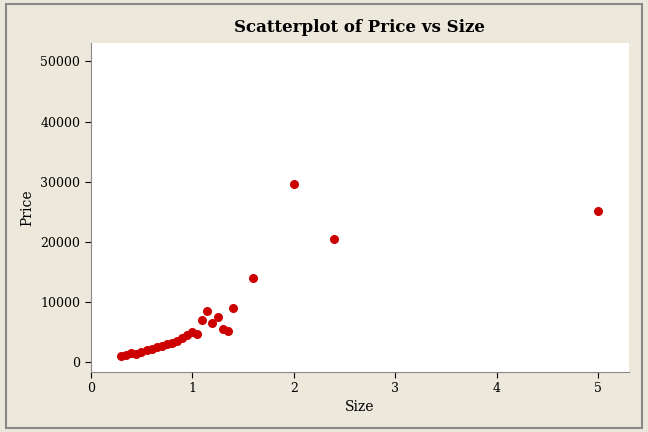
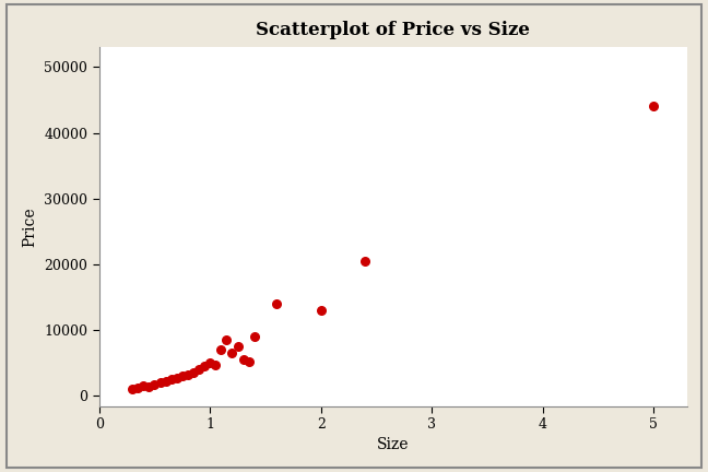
2: 29600 -> 13000
5: 25200 -> 44000
